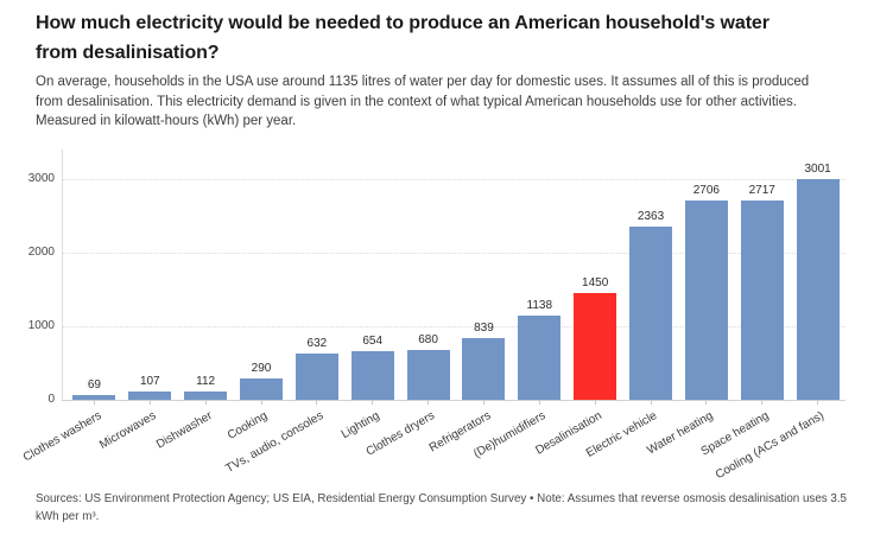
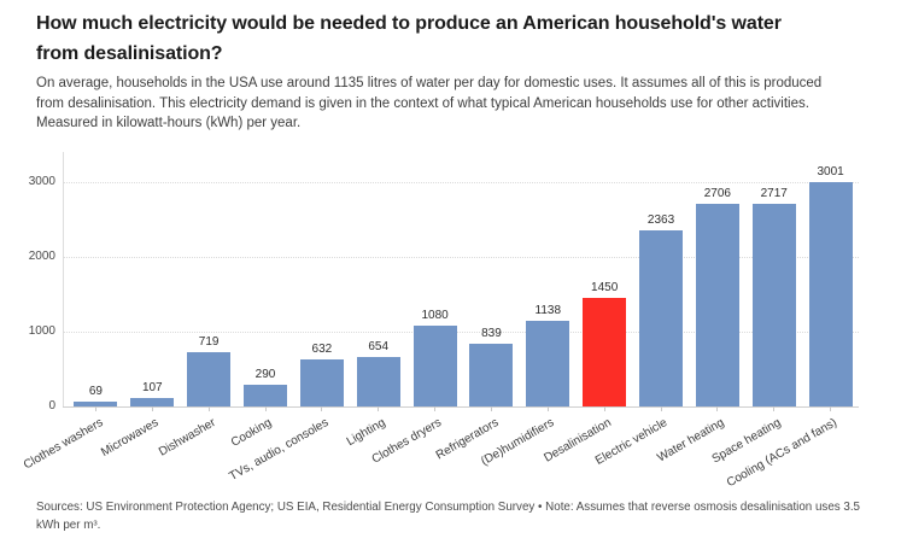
Dishwasher: 112 -> 719
Clothes dryers: 680 -> 1080
